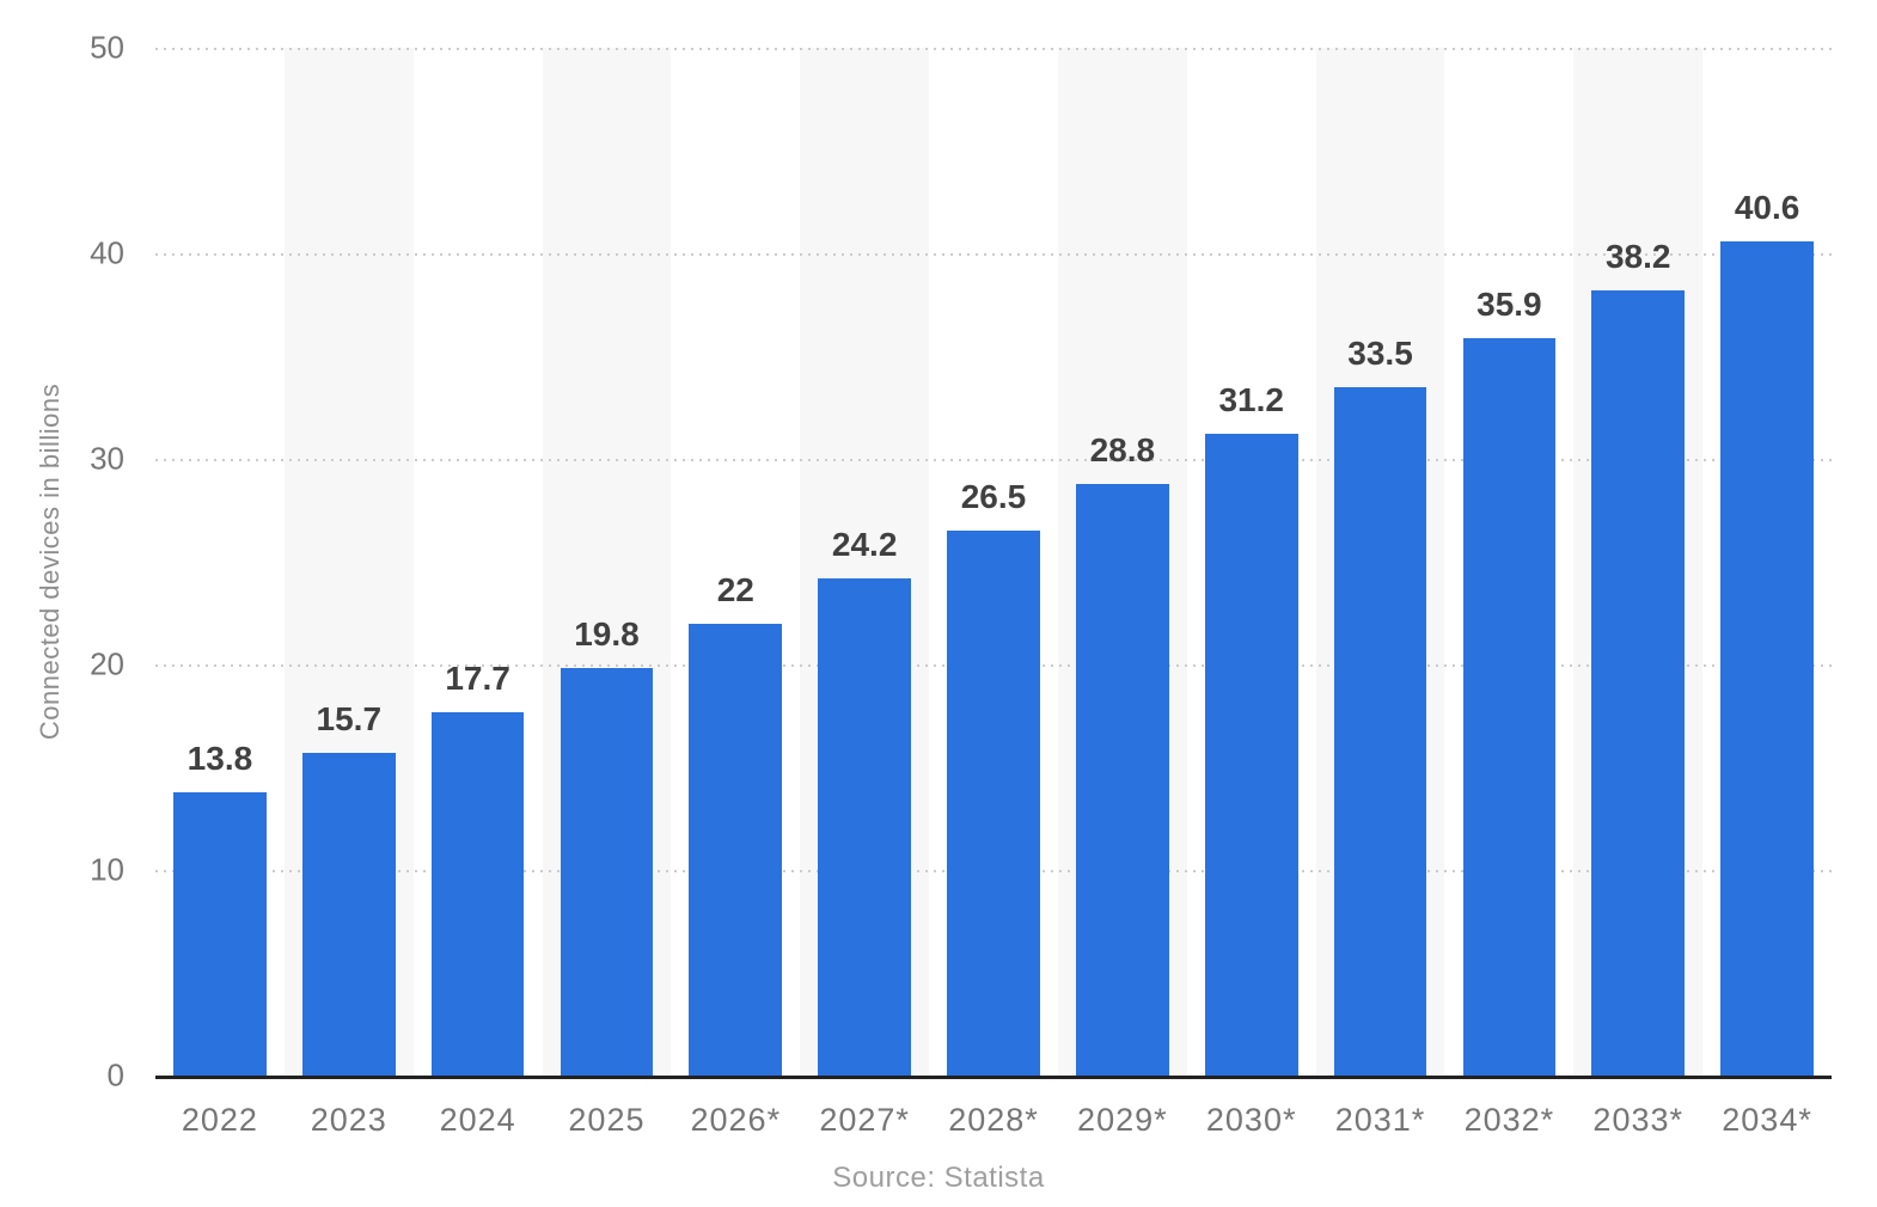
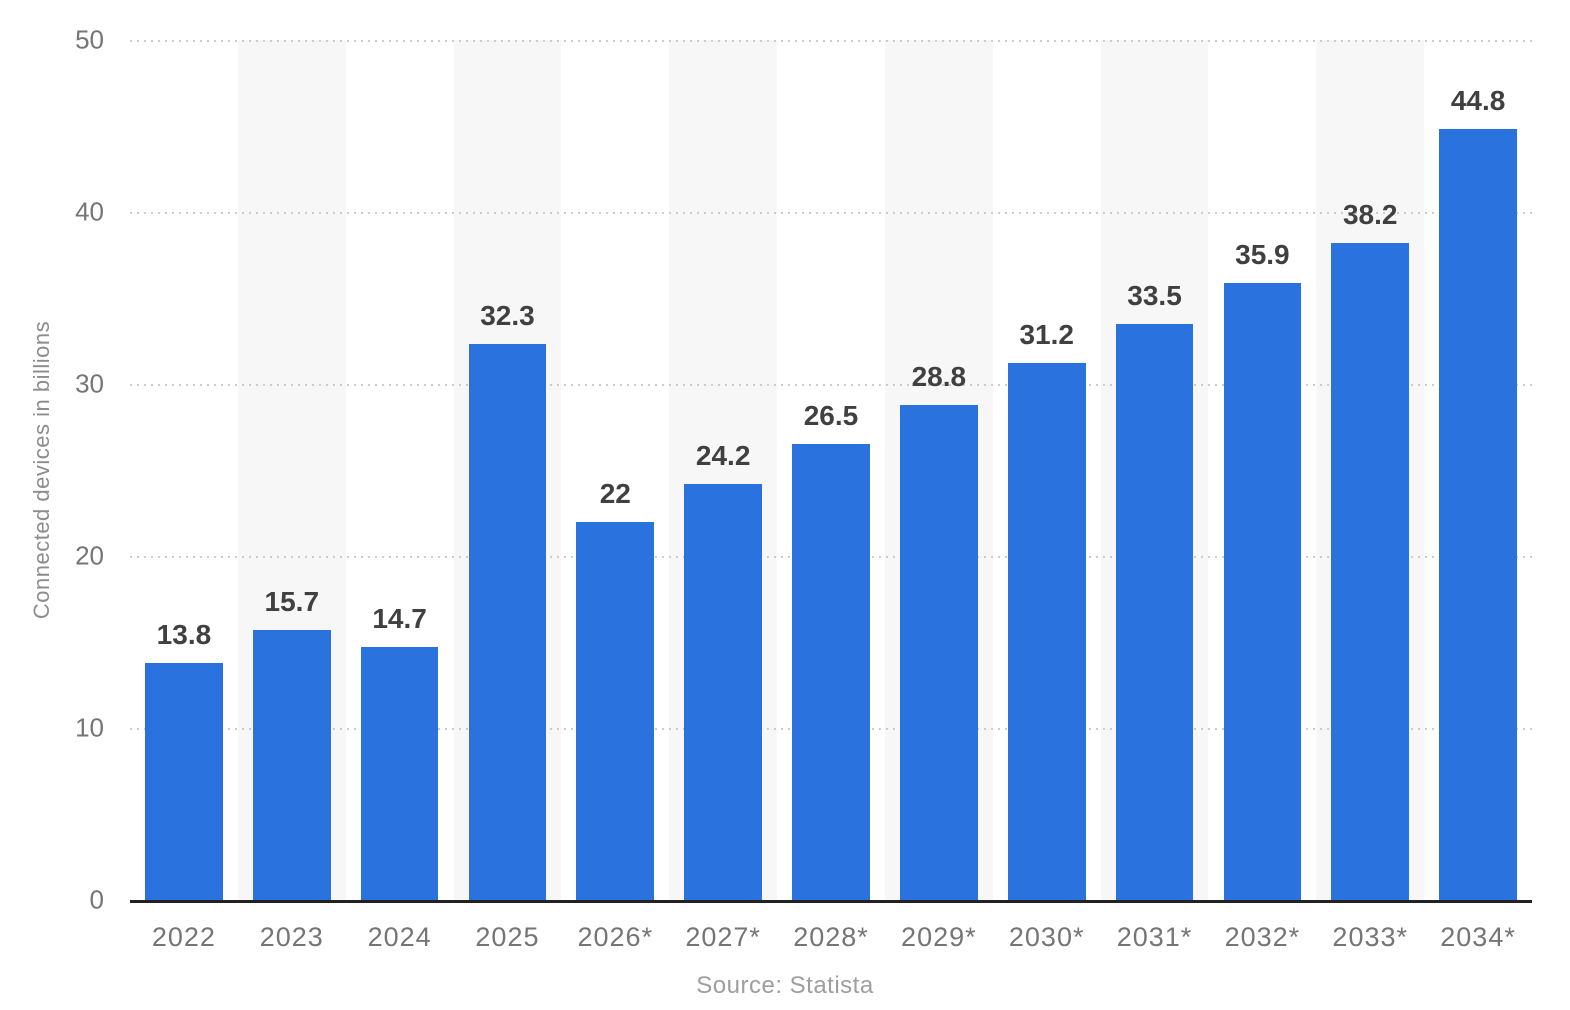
2024: 17.7 -> 14.7
2025: 19.8 -> 32.3
2034*: 40.6 -> 44.8
